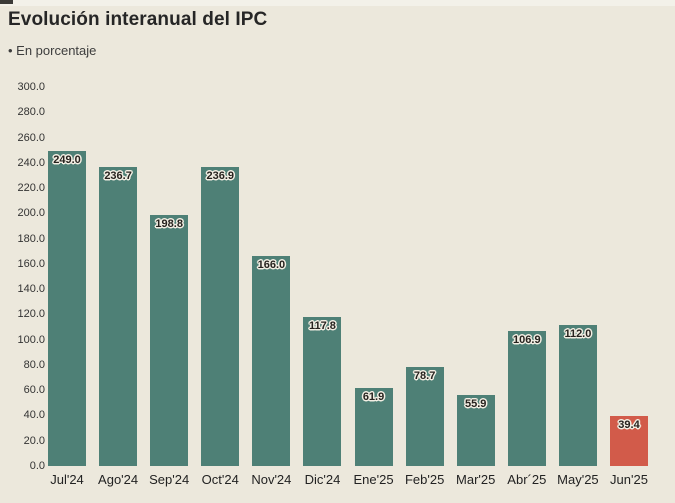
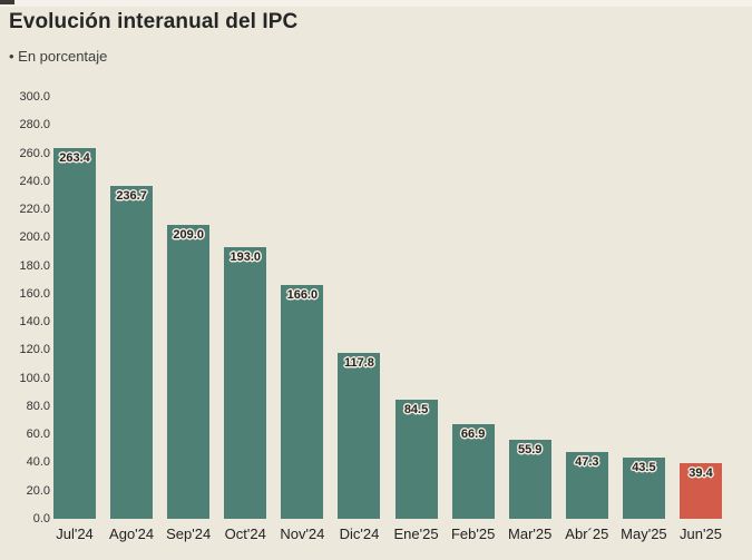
Jul'24: 249.0 -> 263.4
Sep'24: 198.8 -> 209.0
Oct'24: 236.9 -> 193.0
Ene'25: 61.9 -> 84.5
Feb'25: 78.7 -> 66.9
Abr´25: 106.9 -> 47.3
May'25: 112.0 -> 43.5
